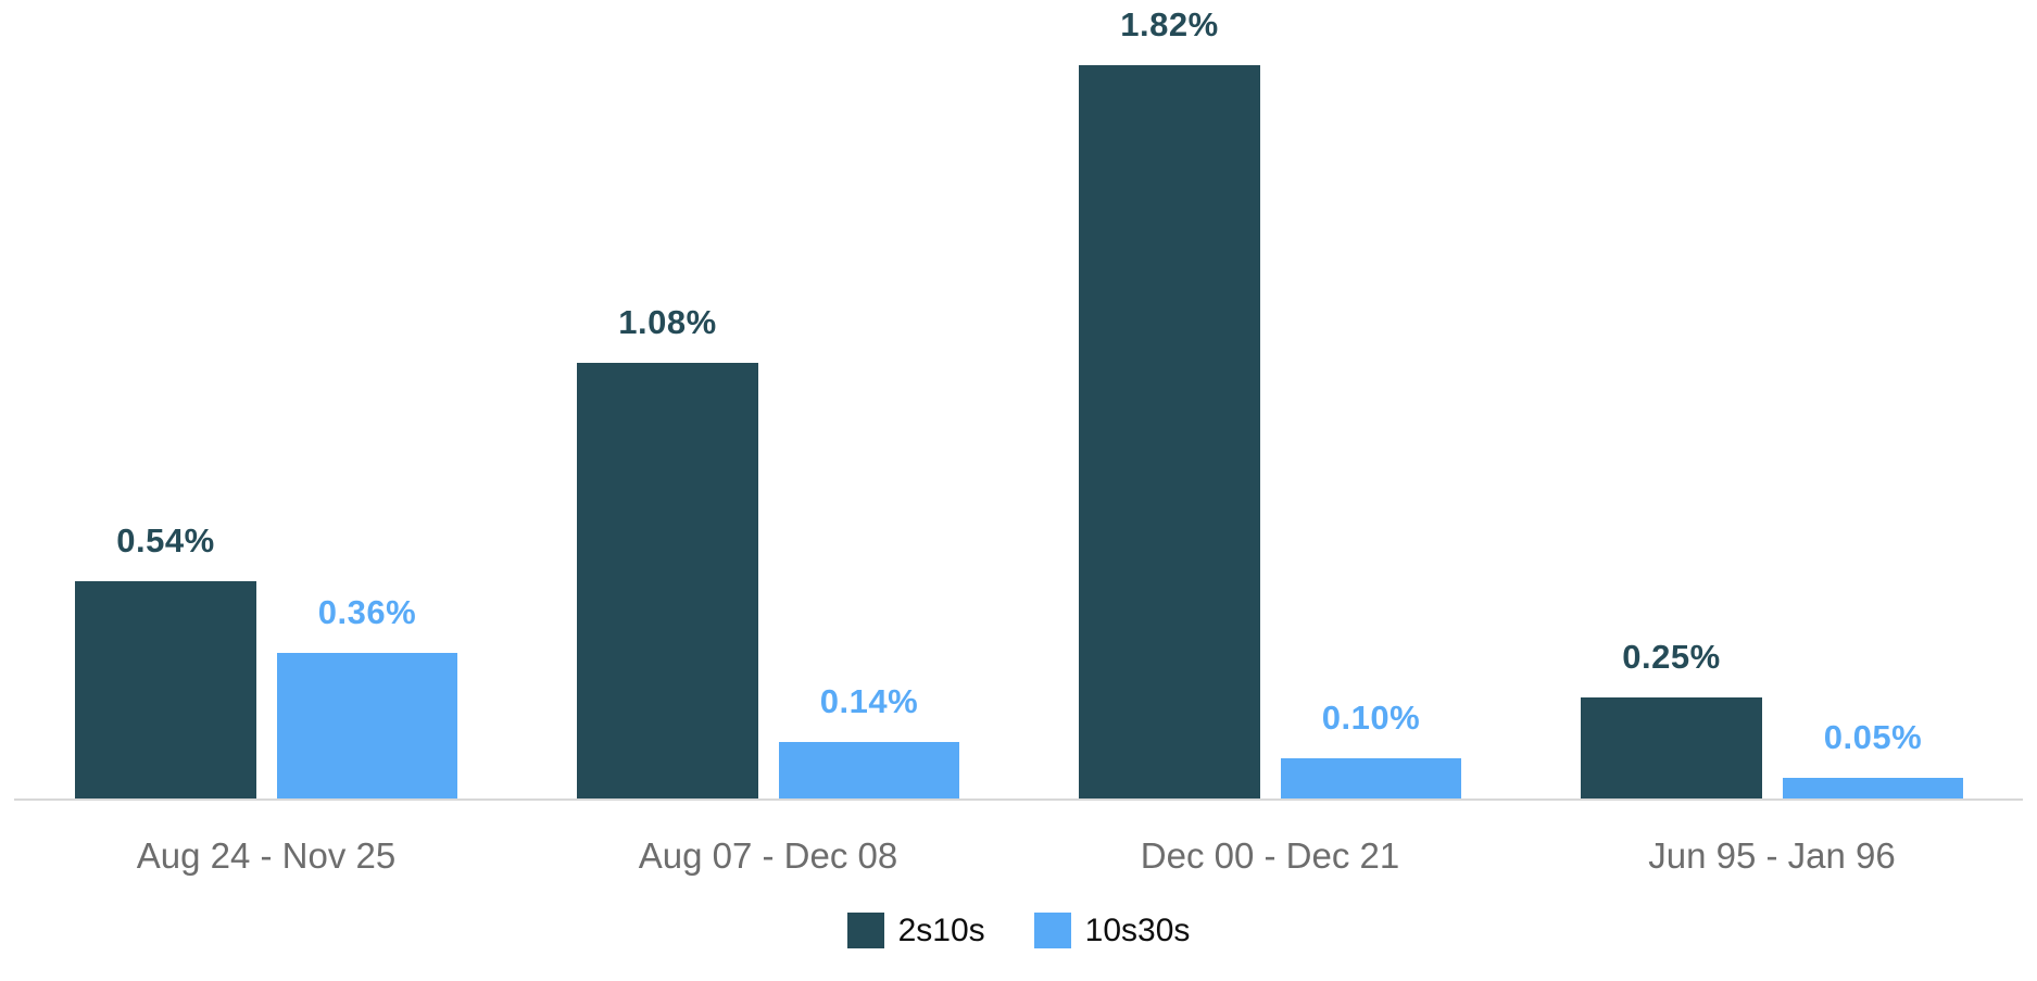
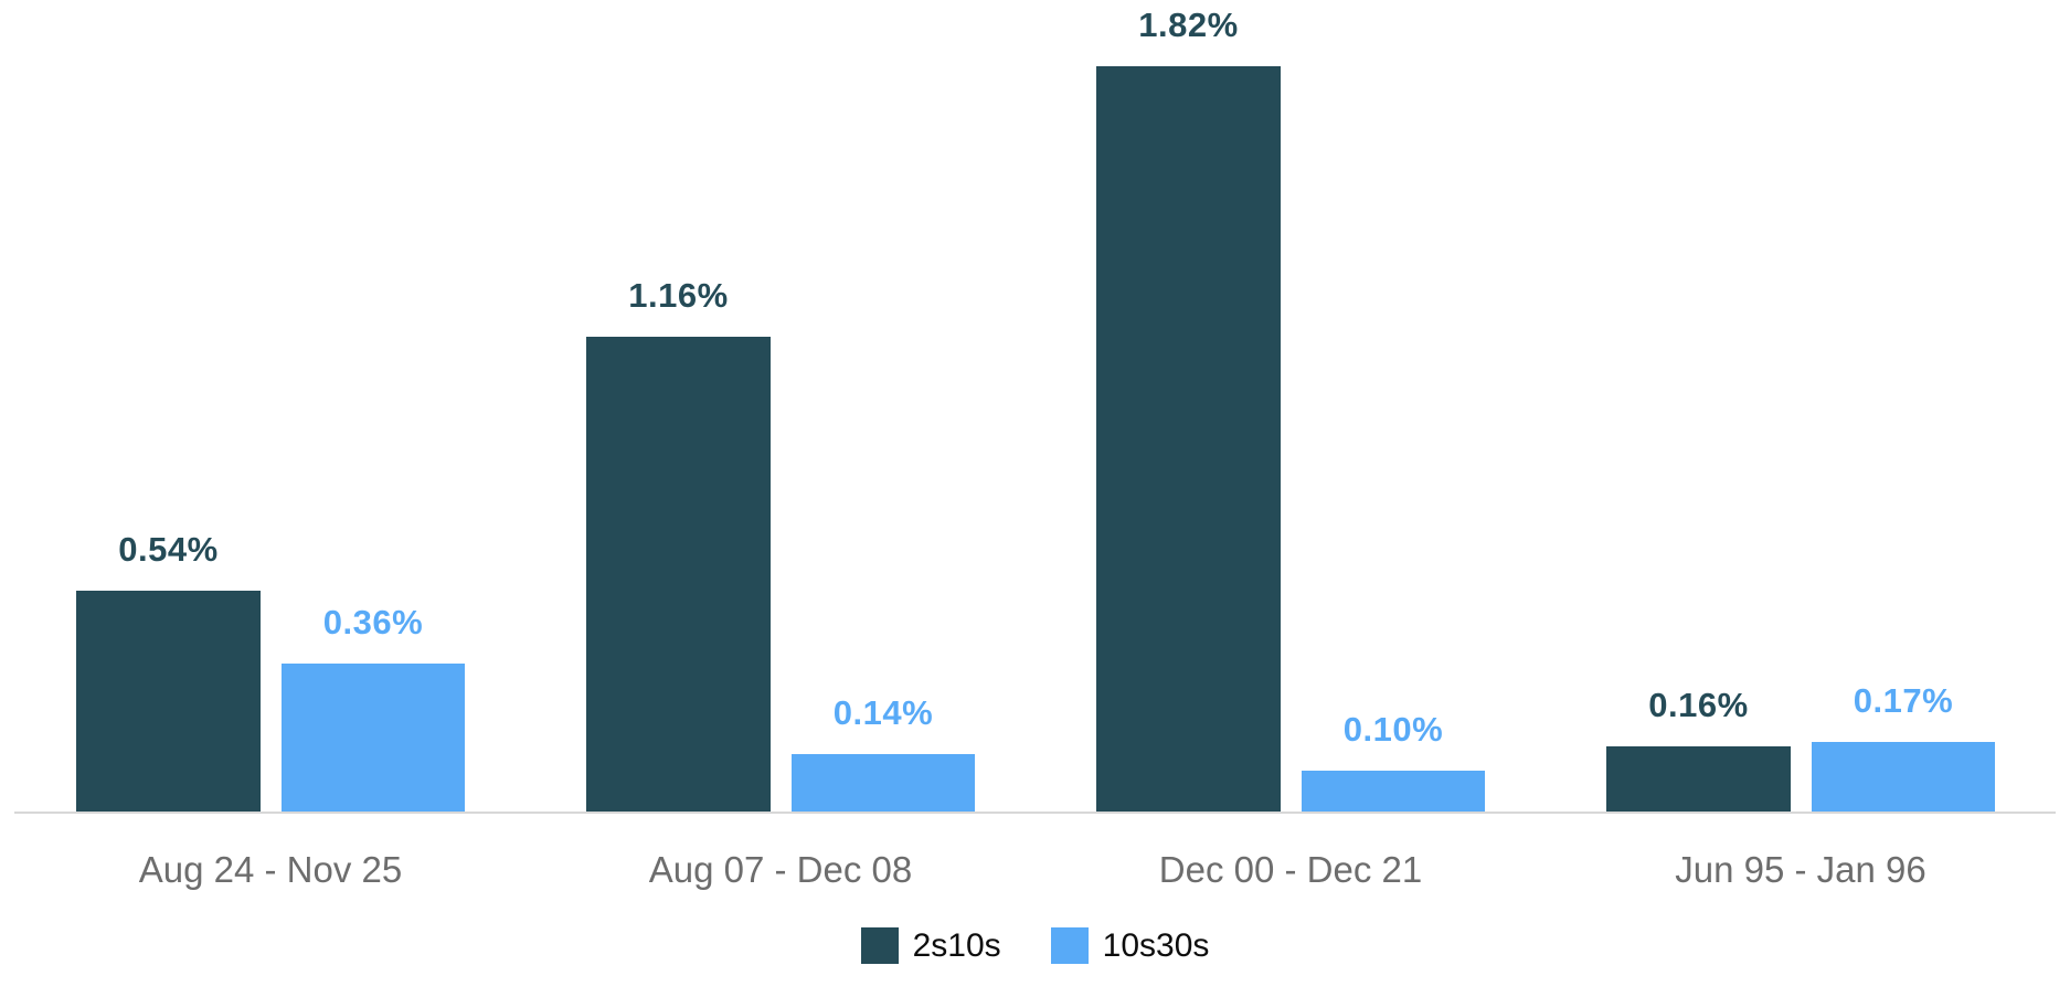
2s10s/Aug 07 - Dec 08: 1.08% -> 1.16%
2s10s/Jun 95 - Jan 96: 0.25% -> 0.16%
10s30s/Jun 95 - Jan 96: 0.05% -> 0.17%
